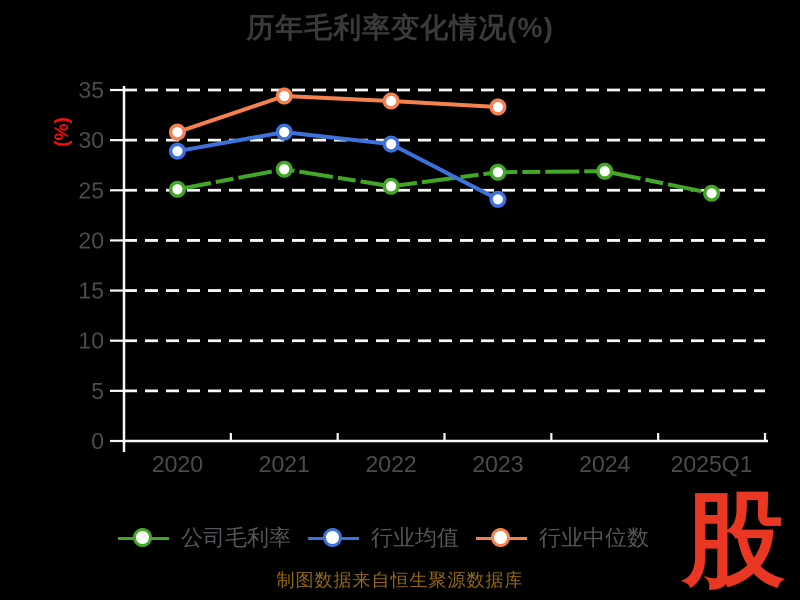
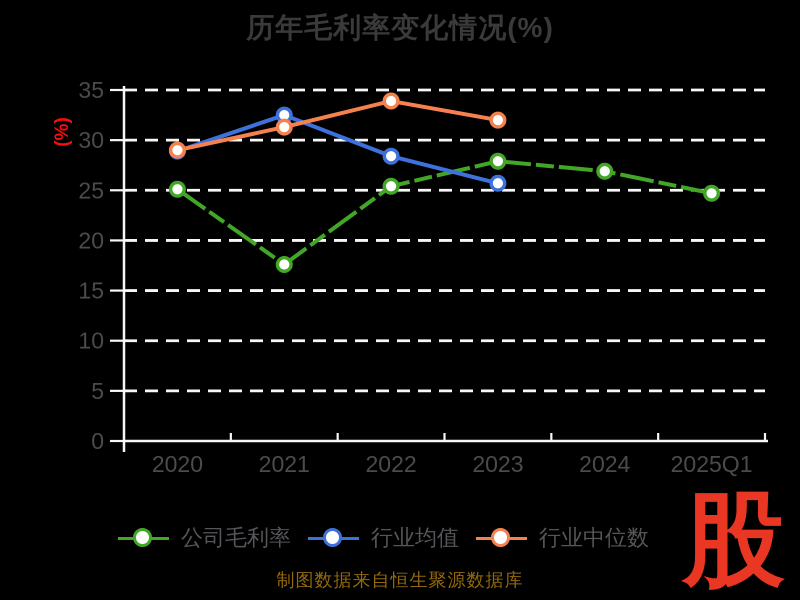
行业中位数/2020: 30.8 -> 29.0
公司毛利率/2021: 27.1 -> 17.6
行业均值/2021: 30.8 -> 32.5
行业中位数/2021: 34.4 -> 31.3
行业均值/2022: 29.6 -> 28.4
公司毛利率/2023: 26.8 -> 27.9
行业均值/2023: 24.1 -> 25.7
行业中位数/2023: 33.3 -> 32.0
